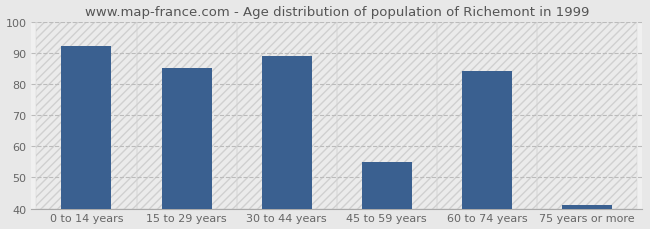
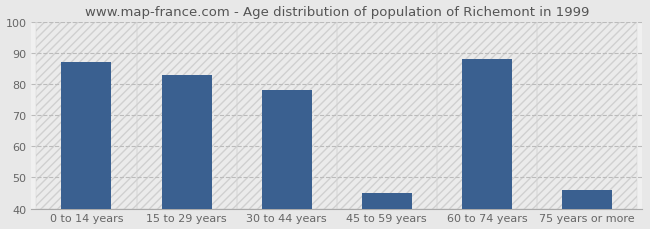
0 to 14 years: 92 -> 87
15 to 29 years: 85 -> 83
30 to 44 years: 89 -> 78
45 to 59 years: 55 -> 45
60 to 74 years: 84 -> 88
75 years or more: 41 -> 46
